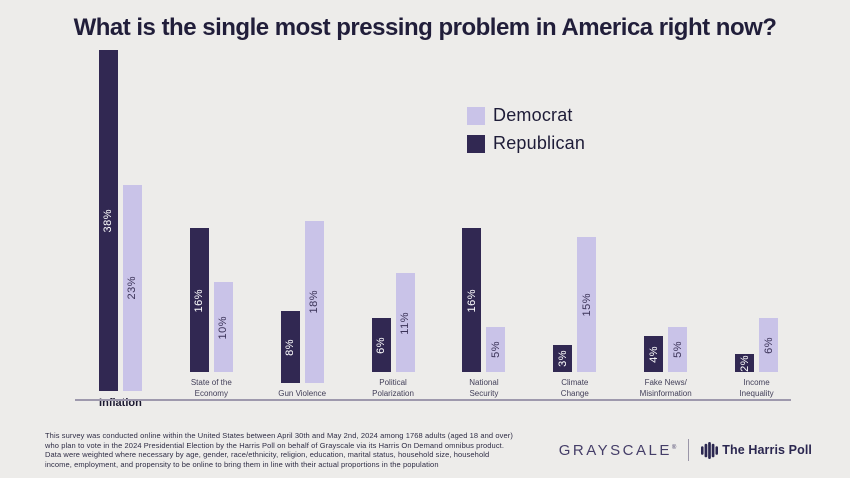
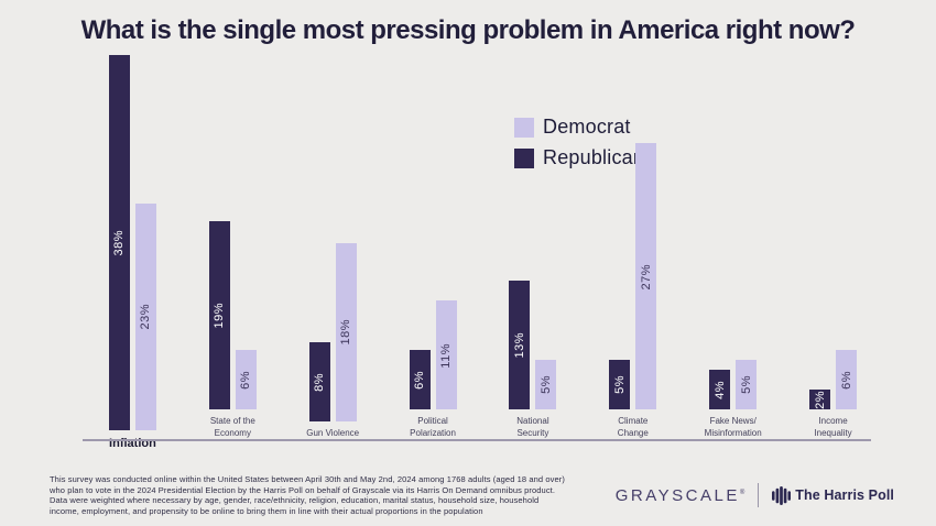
Republican/State of the Economy: 16% -> 19%
Democrat/State of the Economy: 10% -> 6%
Republican/National Security: 16% -> 13%
Republican/Climate Change: 3% -> 5%
Democrat/Climate Change: 15% -> 27%
